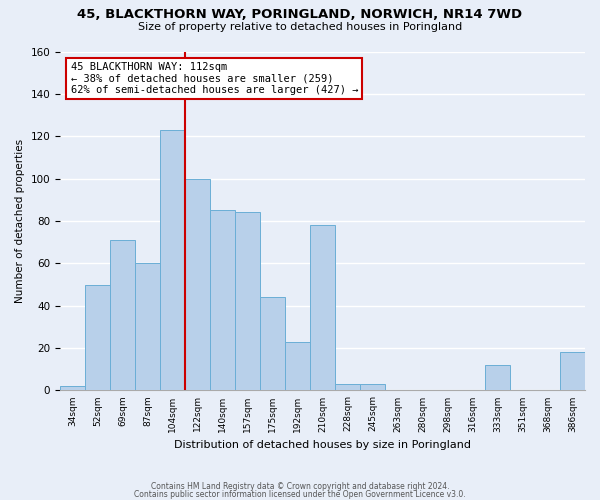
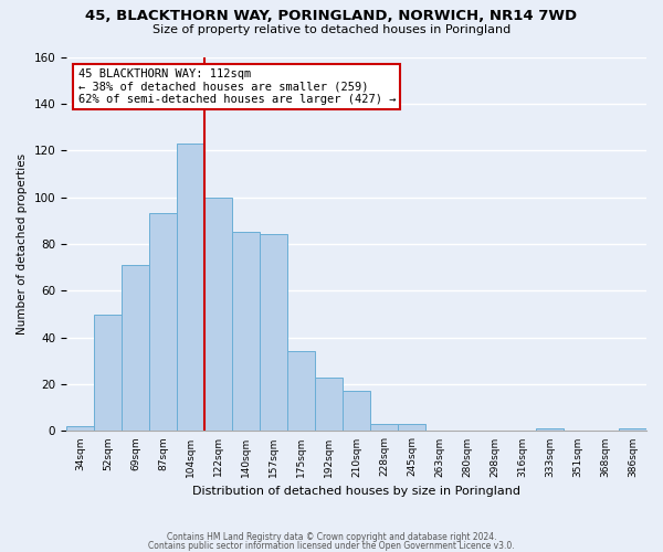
87sqm: 60 -> 93
175sqm: 44 -> 34
210sqm: 78 -> 17
333sqm: 12 -> 1
386sqm: 18 -> 1
